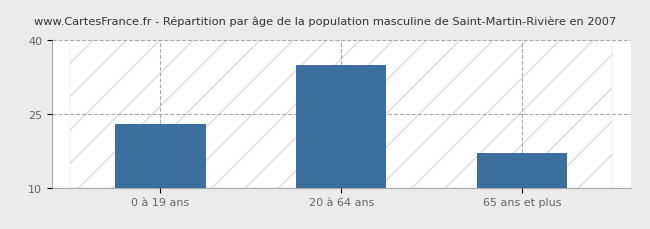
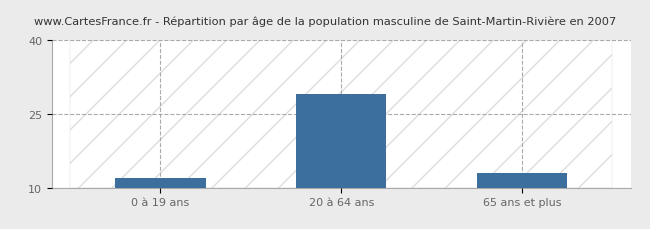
0 à 19 ans: 23 -> 12
20 à 64 ans: 35 -> 29
65 ans et plus: 17 -> 13
